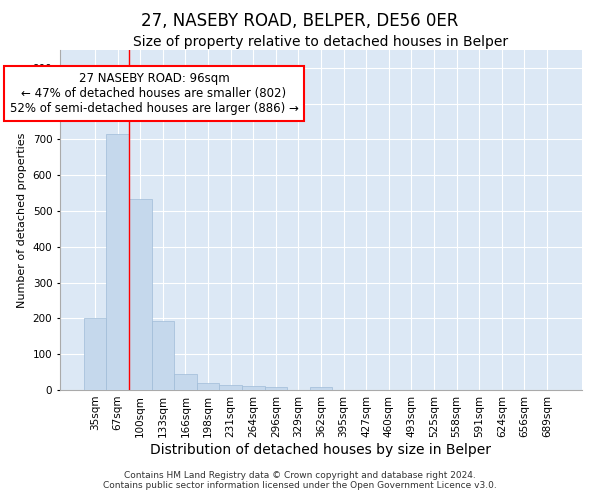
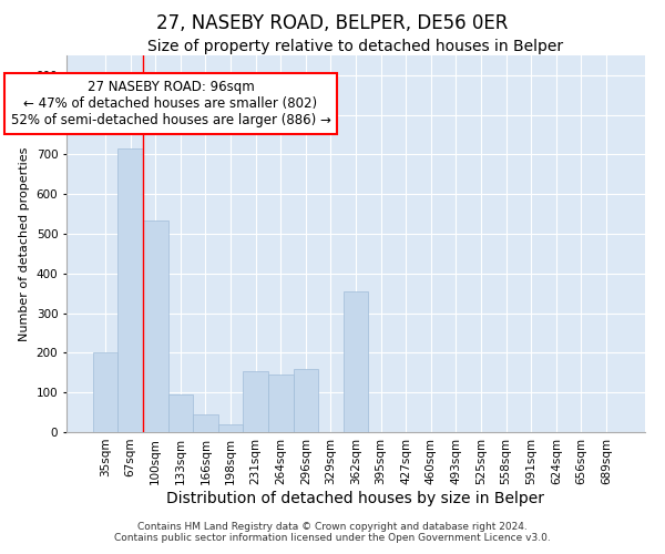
133sqm: 192 -> 95
231sqm: 15 -> 155
264sqm: 12 -> 145
296sqm: 8 -> 160
362sqm: 9 -> 355
